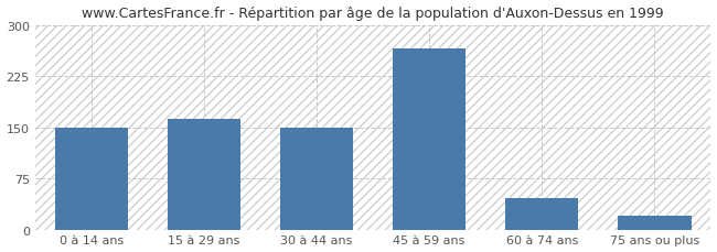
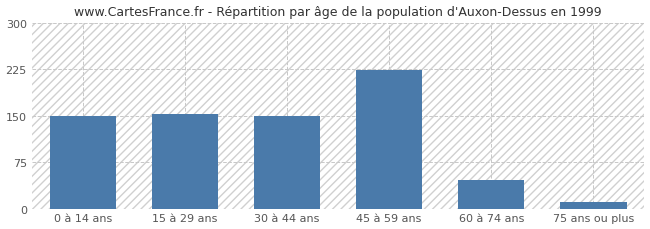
15 à 29 ans: 162 -> 152
45 à 59 ans: 266 -> 224
75 ans ou plus: 20 -> 10
